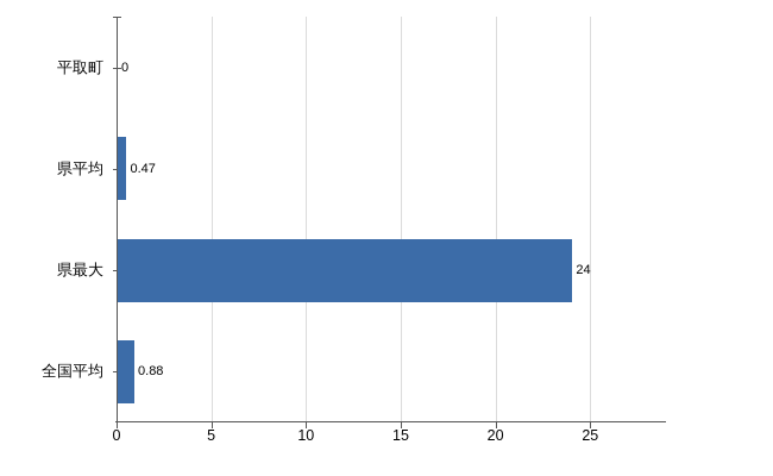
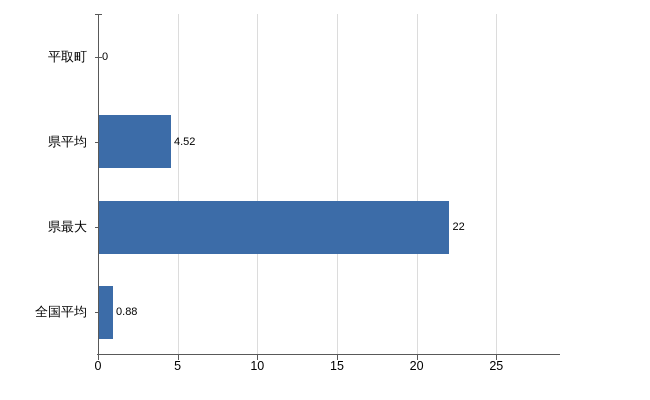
県平均: 0.47 -> 4.52
県最大: 24 -> 22
